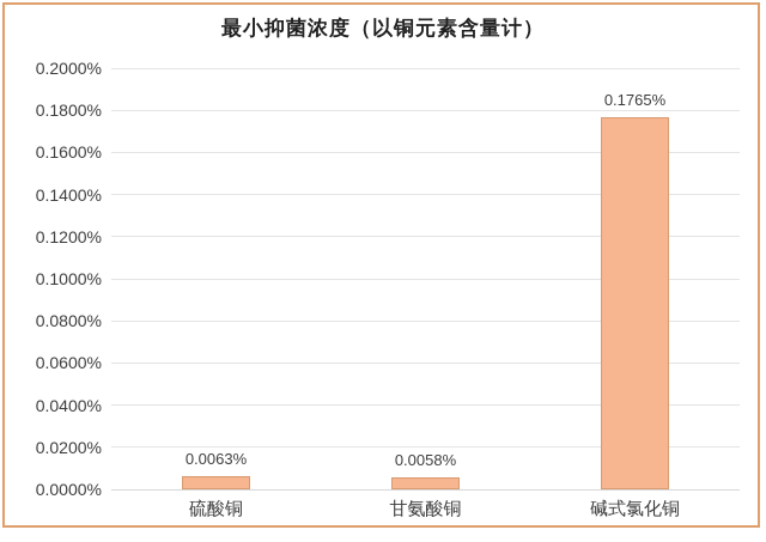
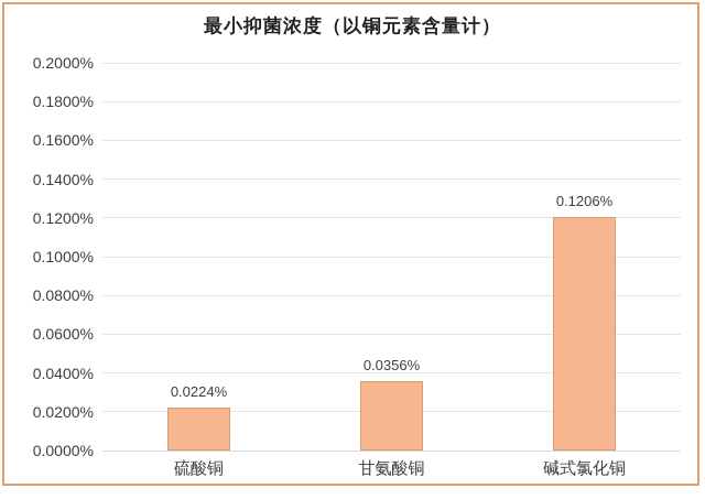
硫酸铜: 0.0063% -> 0.0224%
甘氨酸铜: 0.0058% -> 0.0356%
碱式氯化铜: 0.1765% -> 0.1206%
